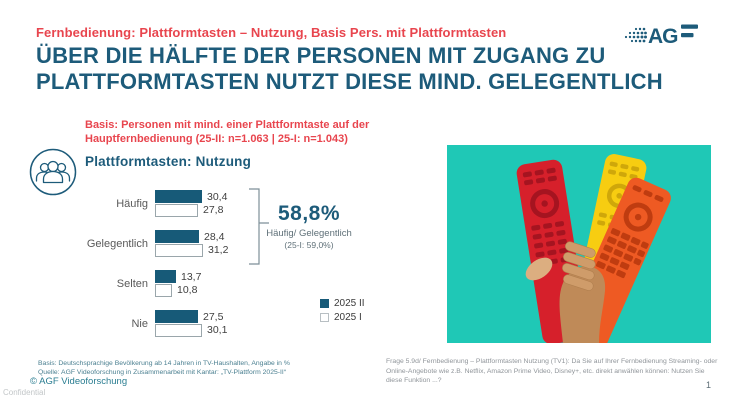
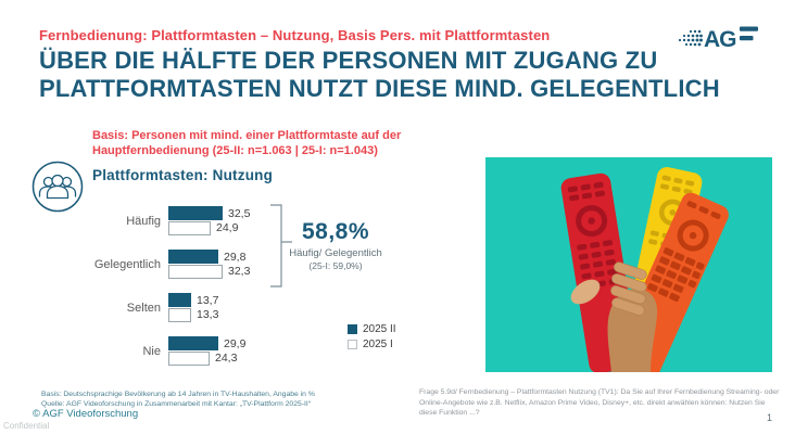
2025 II/Häufig: 30,4 -> 32,5
2025 I/Häufig: 27,8 -> 24,9
2025 II/Gelegentlich: 28,4 -> 29,8
2025 I/Gelegentlich: 31,2 -> 32,3
2025 I/Selten: 10,8 -> 13,3
2025 II/Nie: 27,5 -> 29,9
2025 I/Nie: 30,1 -> 24,3
